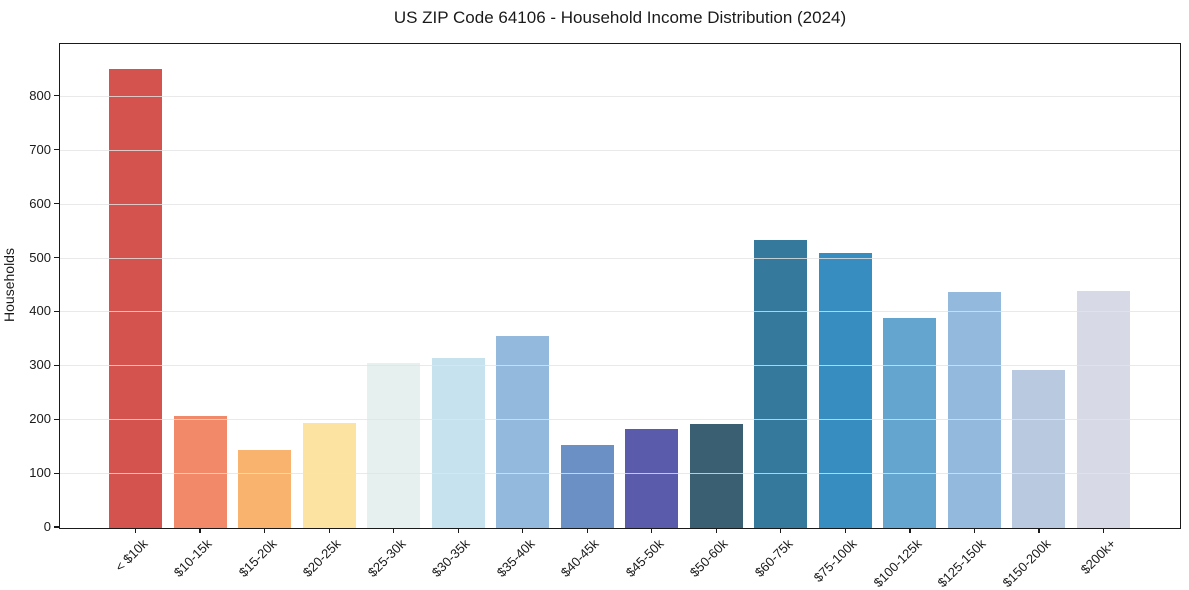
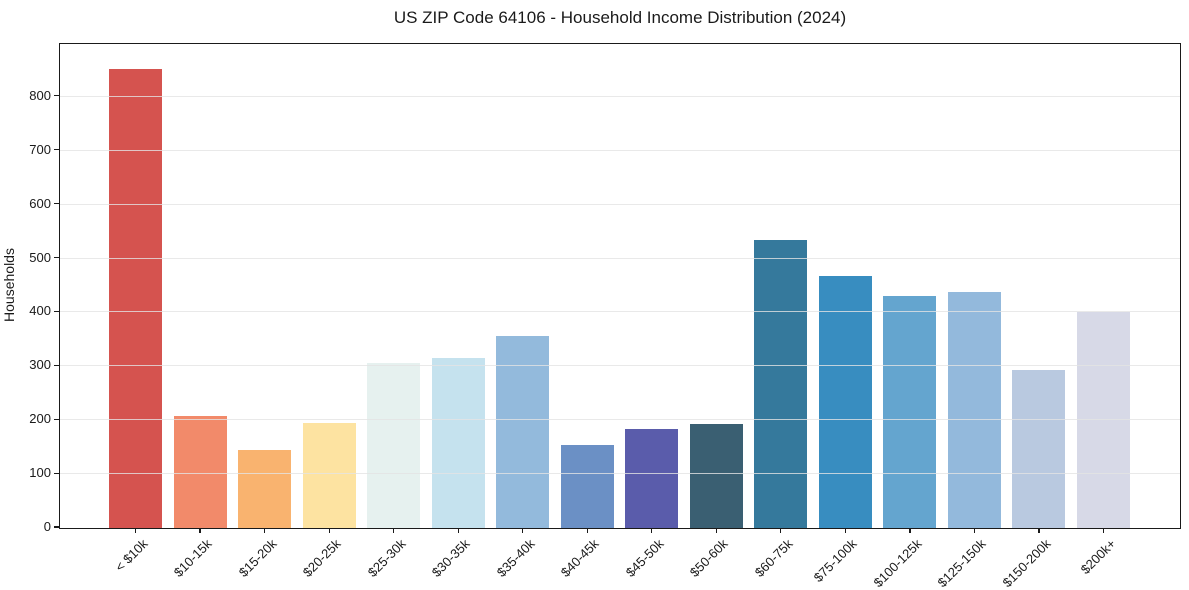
$75-100k: 510 -> 470
$100-125k: 390 -> 430
$200k+: 440 -> 400
